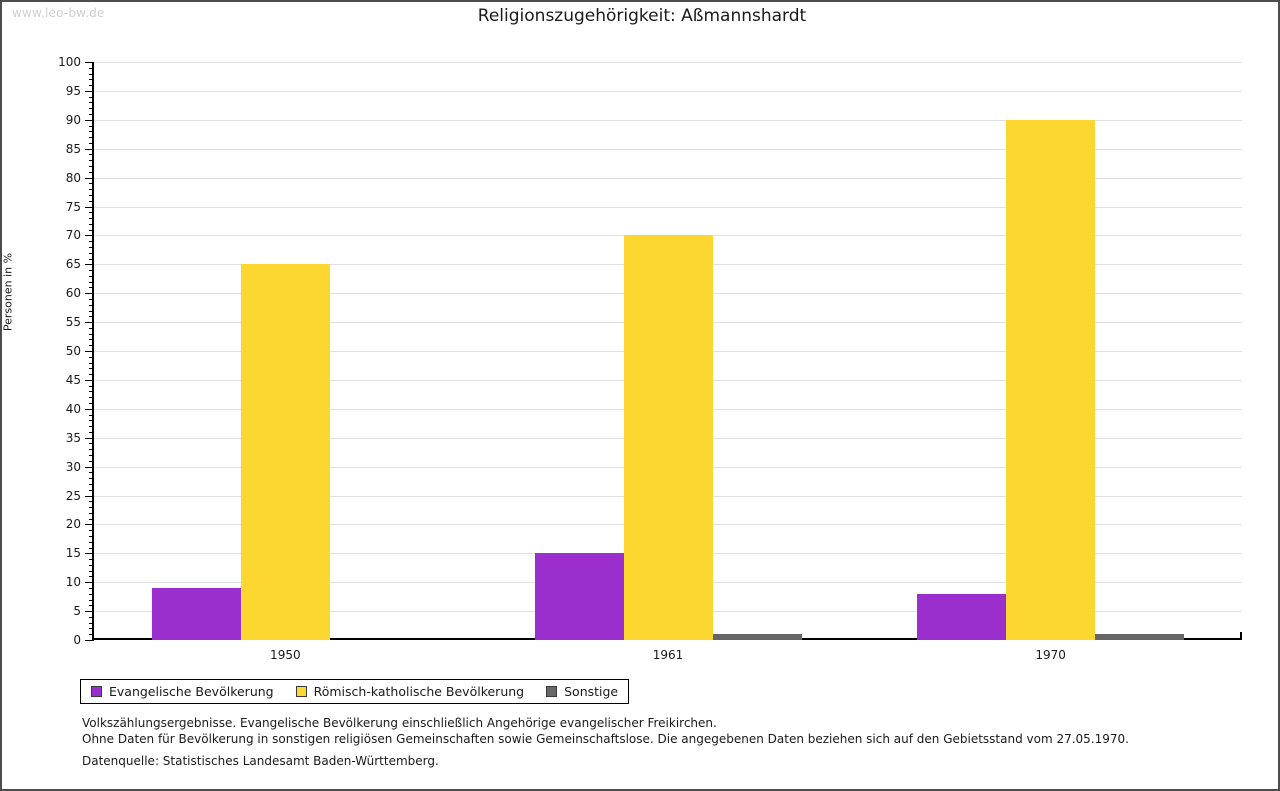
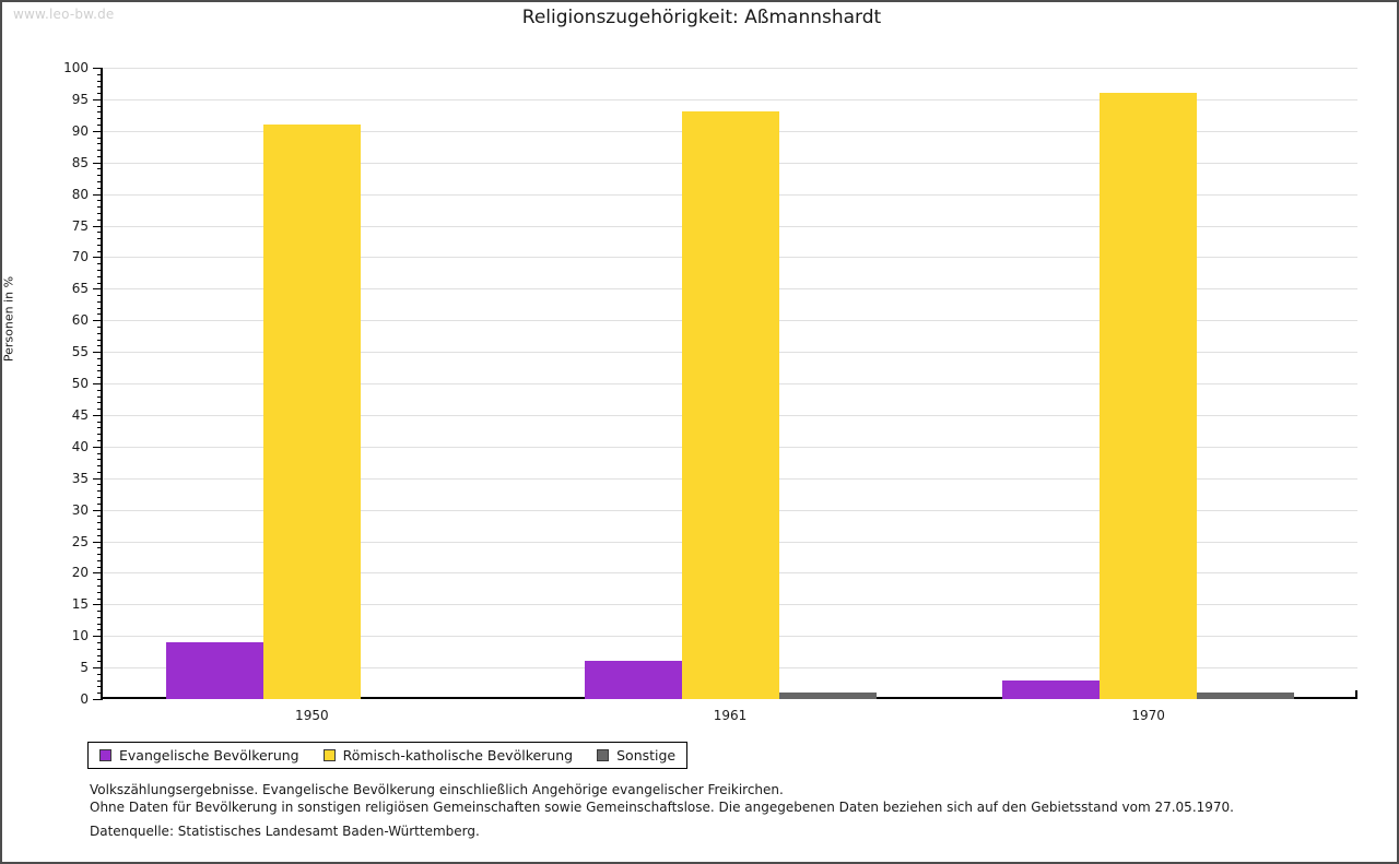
Römisch-katholische Bevölkerung/1950: 65 -> 91
Evangelische Bevölkerung/1961: 15 -> 6
Römisch-katholische Bevölkerung/1961: 70 -> 93
Evangelische Bevölkerung/1970: 8 -> 3
Römisch-katholische Bevölkerung/1970: 90 -> 96
